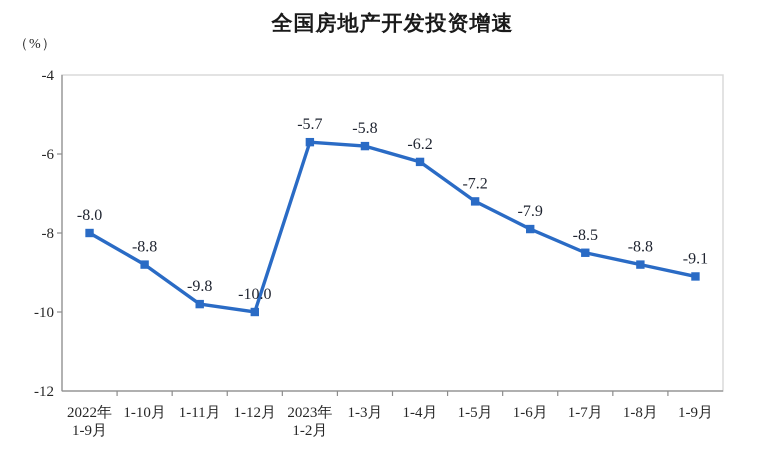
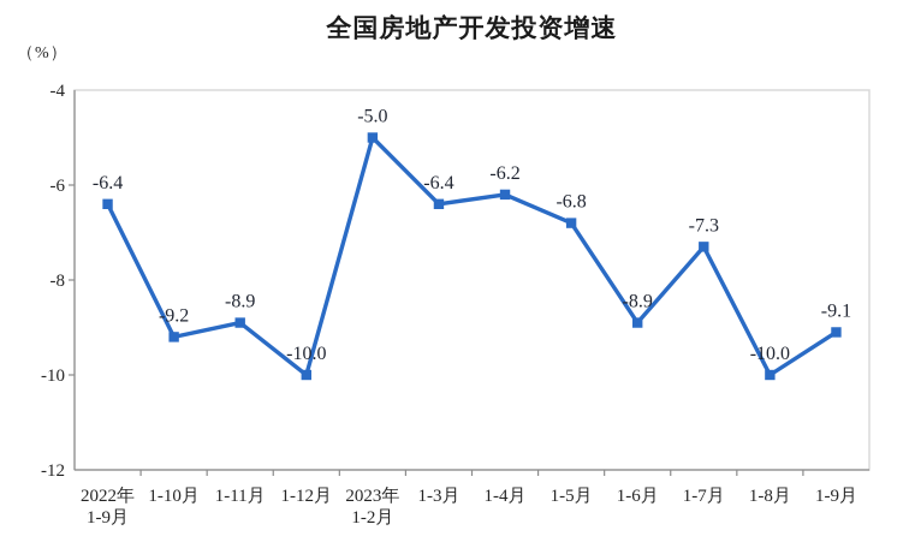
2022年 1-9月: -8.0 -> -6.4
1-10月: -8.8 -> -9.2
1-11月: -9.8 -> -8.9
2023年 1-2月: -5.7 -> -5.0
1-3月: -5.8 -> -6.4
1-5月: -7.2 -> -6.8
1-6月: -7.9 -> -8.9
1-7月: -8.5 -> -7.3
1-8月: -8.8 -> -10.0
